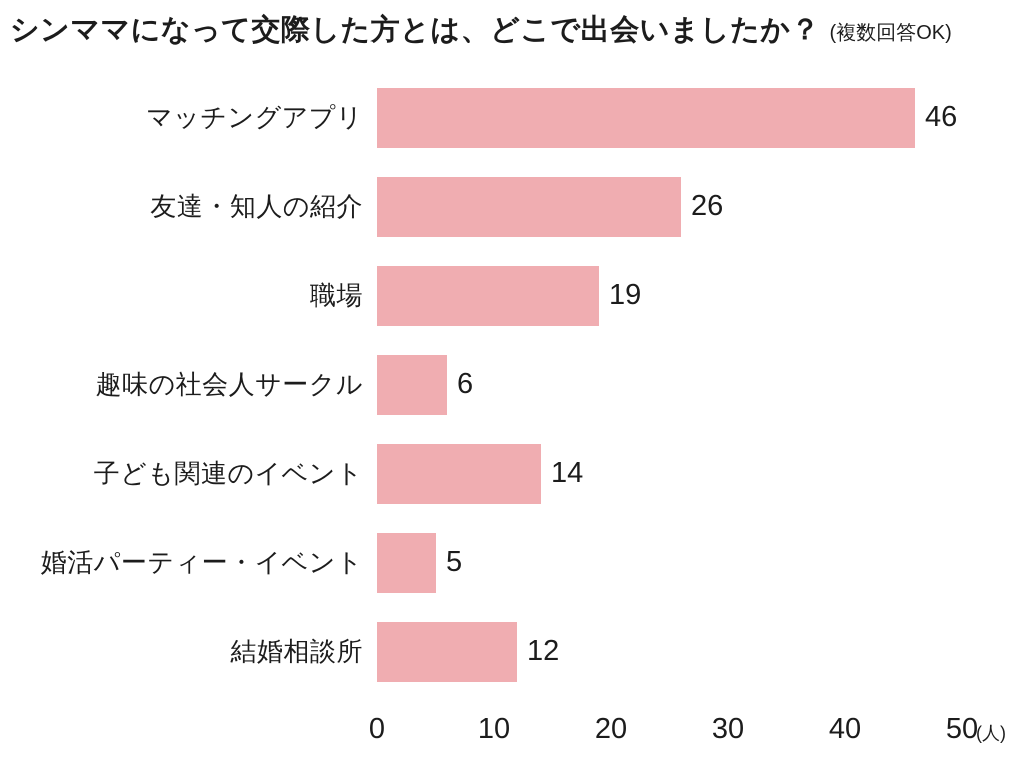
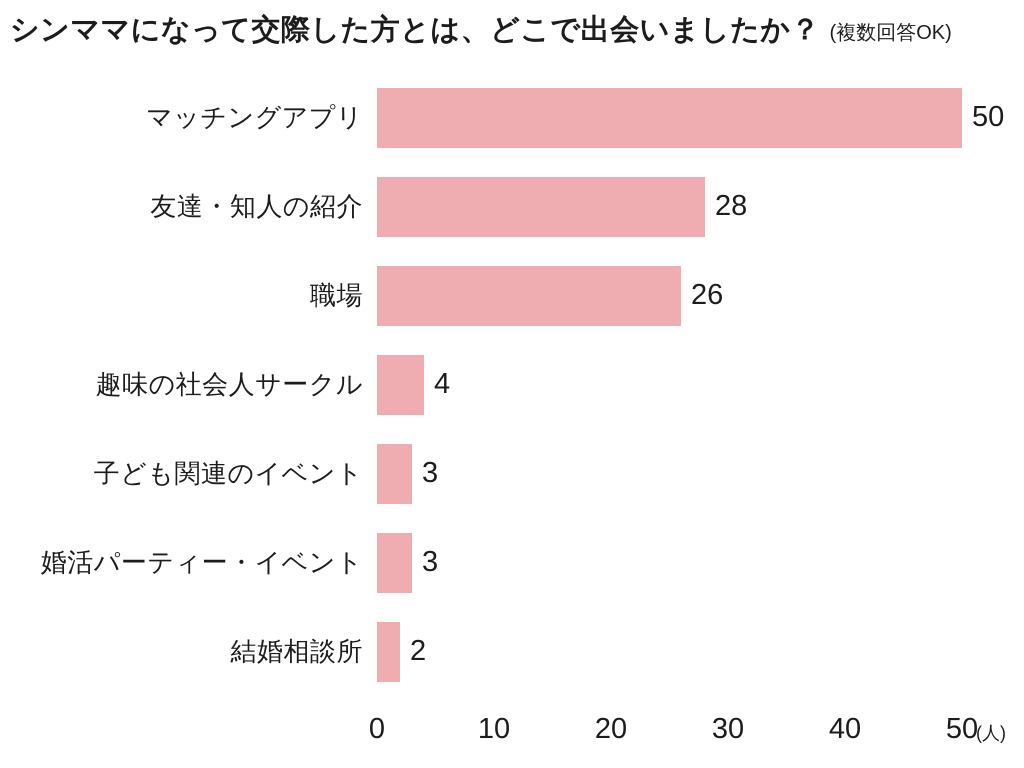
マッチングアプリ: 46 -> 50
友達・知人の紹介: 26 -> 28
職場: 19 -> 26
趣味の社会人サークル: 6 -> 4
子ども関連のイベント: 14 -> 3
婚活パーティー・イベント: 5 -> 3
結婚相談所: 12 -> 2
